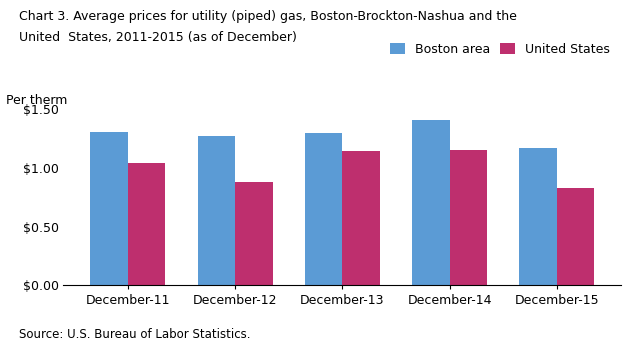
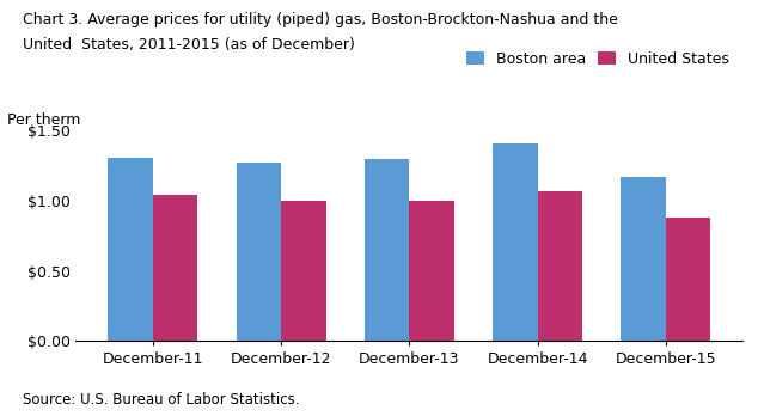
United States/December-12: $0.88 -> $1.00
United States/December-13: $1.14 -> $1.00
United States/December-14: $1.15 -> $1.07
United States/December-15: $0.83 -> $0.88
